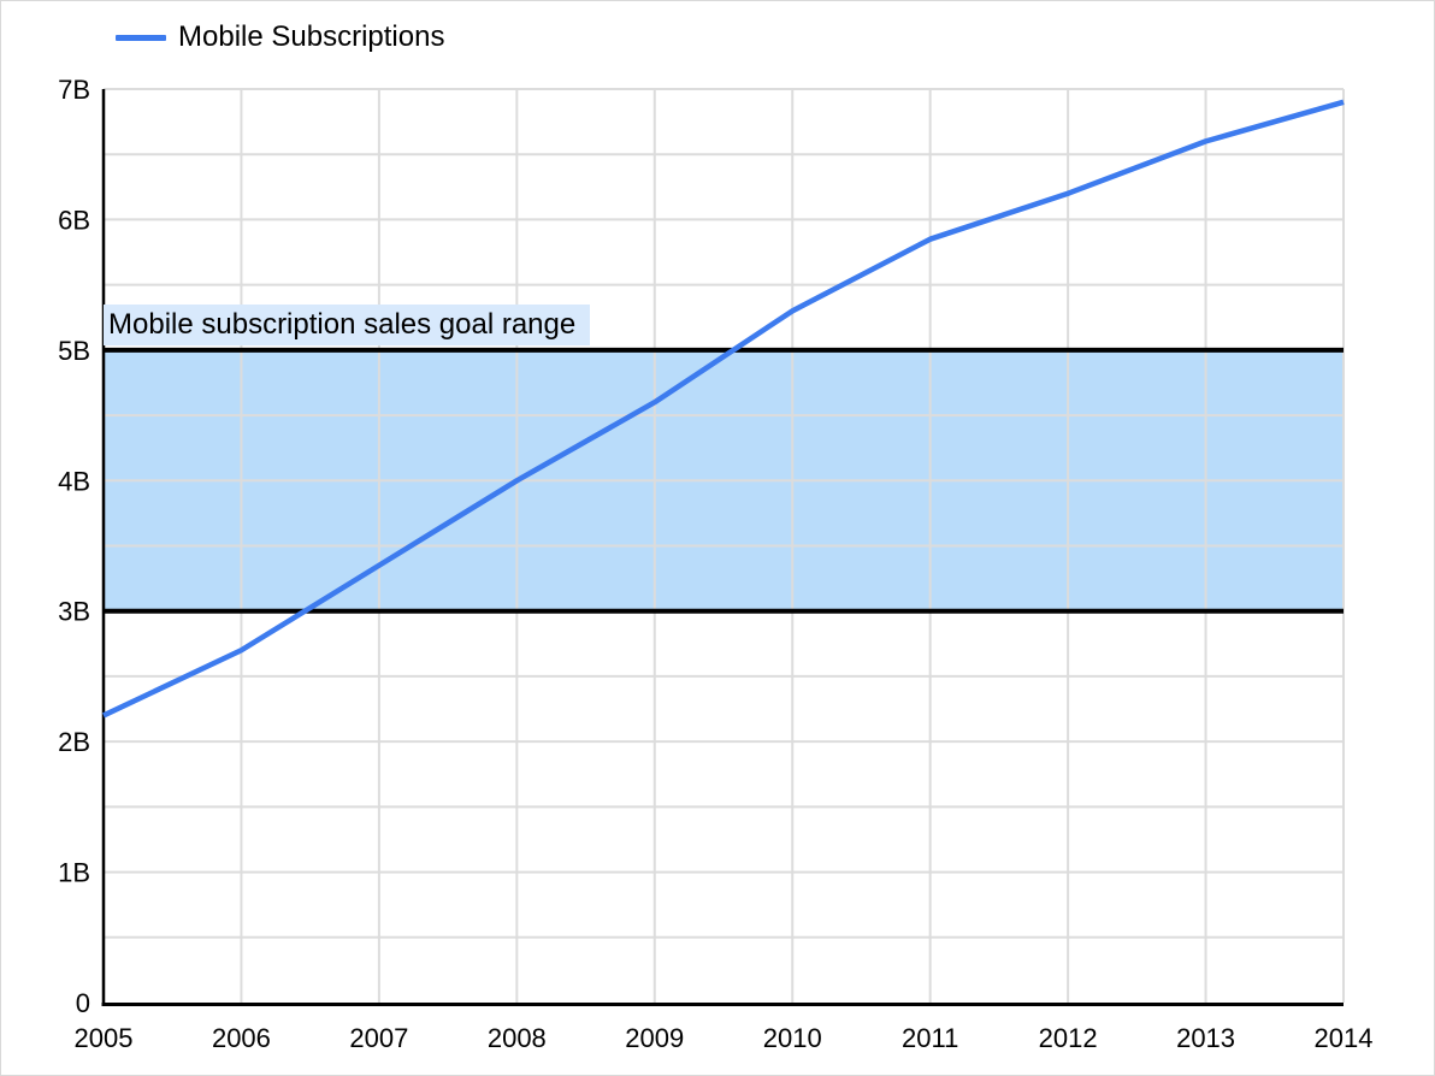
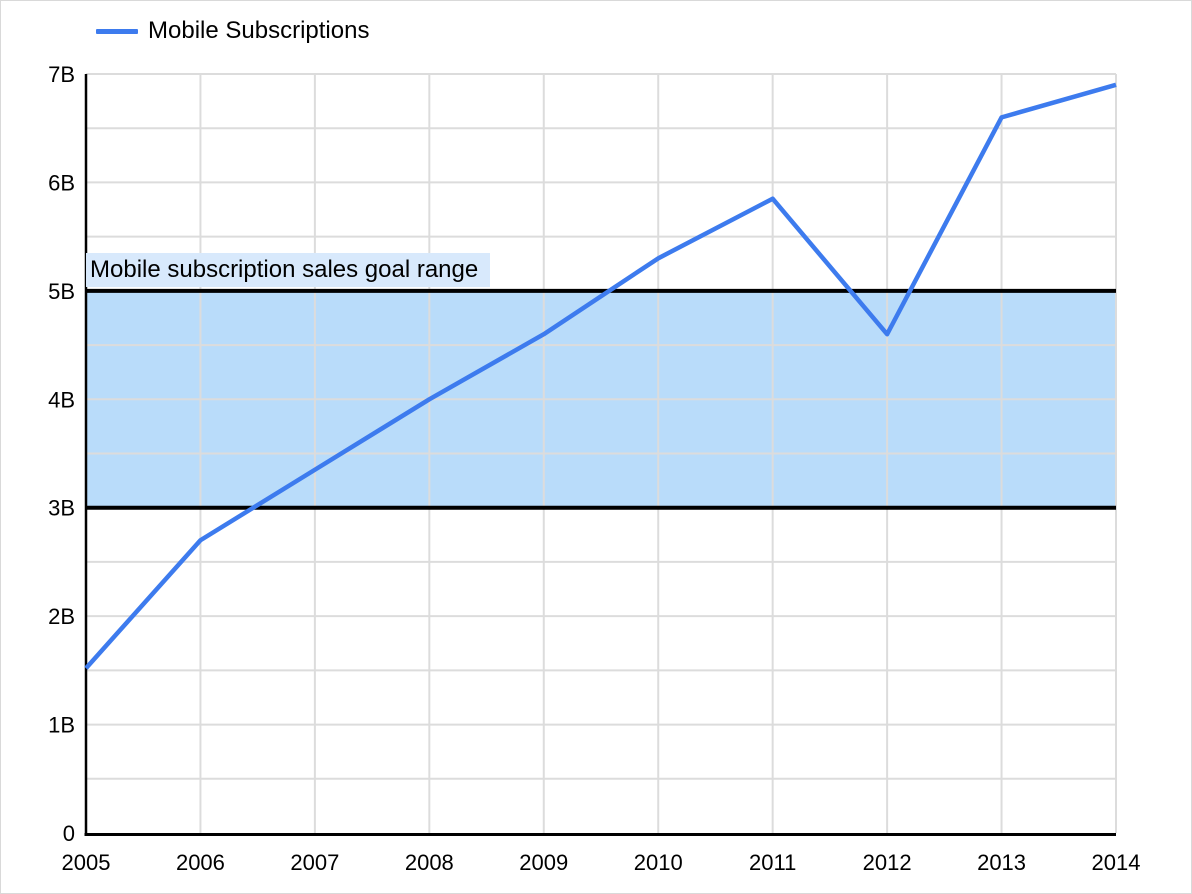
2005: 2.20B -> 1.52B
2012: 6.20B -> 4.60B
